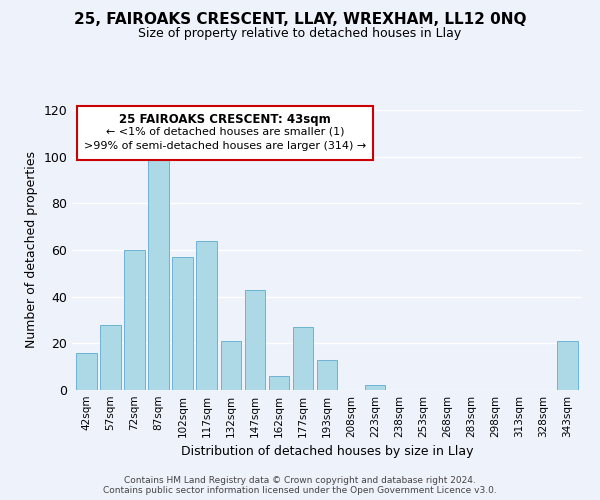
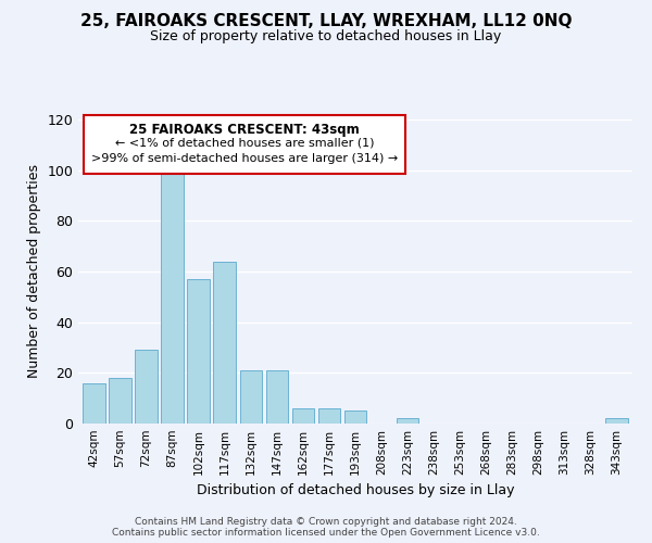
57sqm: 28 -> 18
72sqm: 60 -> 29
147sqm: 43 -> 21
177sqm: 27 -> 6
193sqm: 13 -> 5
343sqm: 21 -> 2
